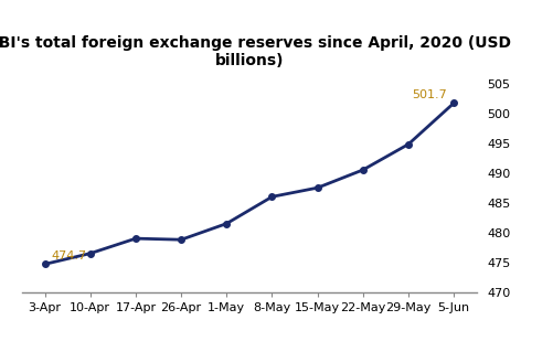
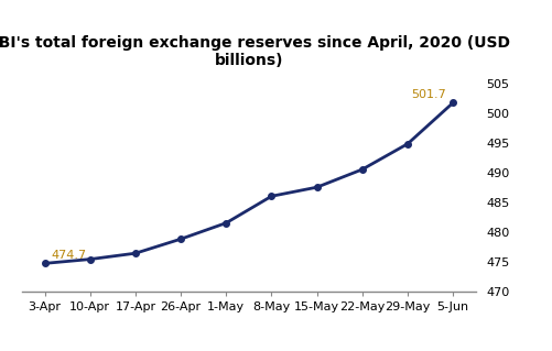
10-Apr: 476.5 -> 475.4
17-Apr: 479.0 -> 476.4
